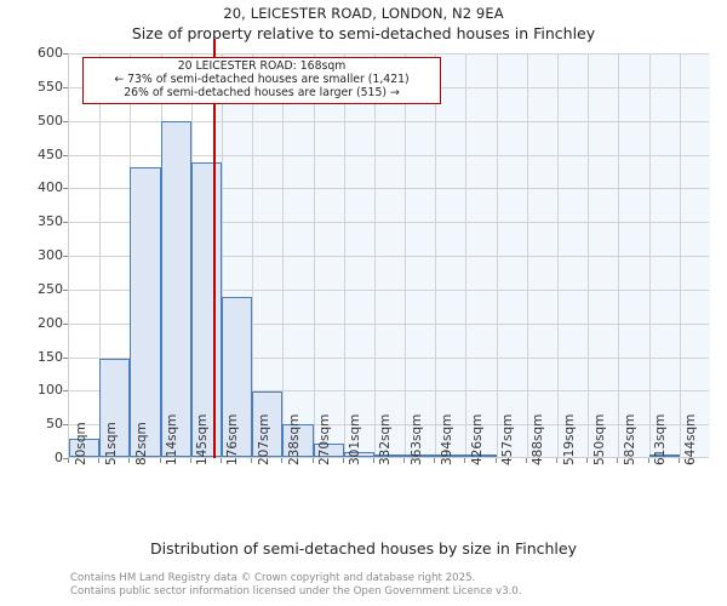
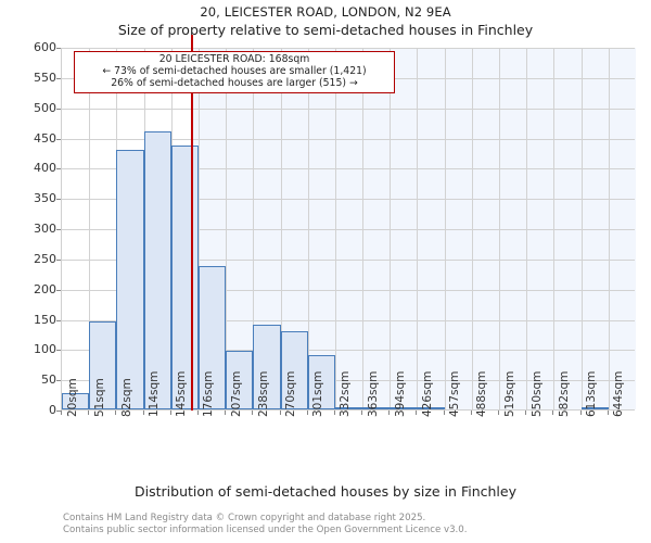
114sqm: 500 -> 460
238sqm: 50 -> 140
270sqm: 20 -> 130
301sqm: 10 -> 90
